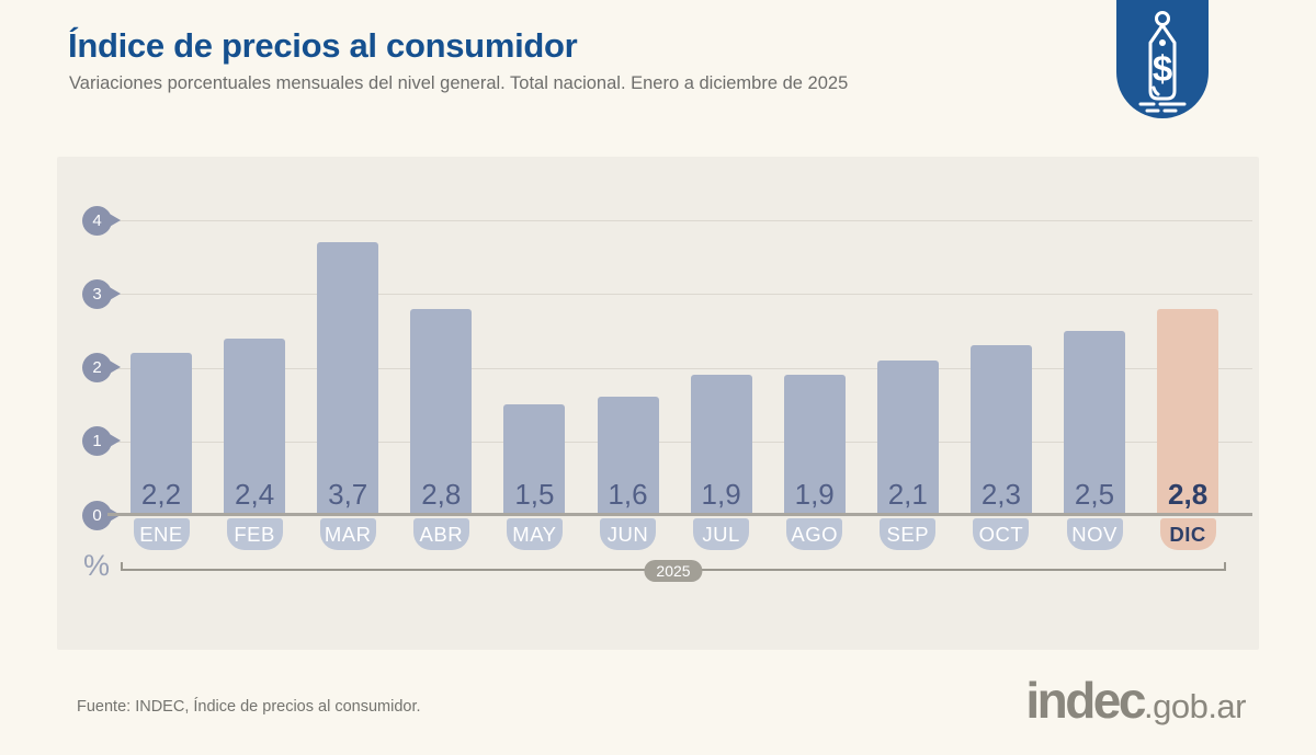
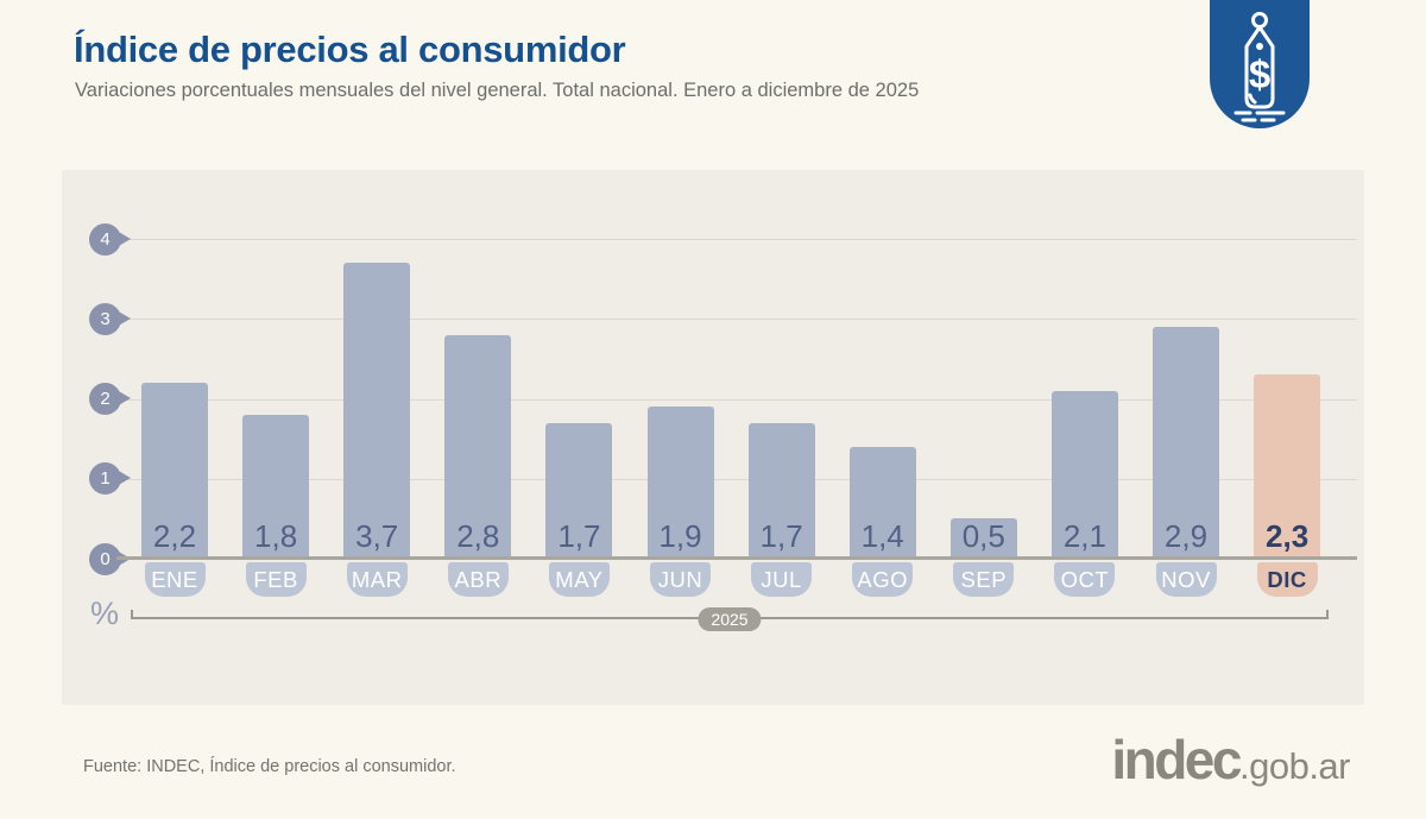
FEB: 2,4 -> 1,8
MAY: 1,5 -> 1,7
JUN: 1,6 -> 1,9
JUL: 1,9 -> 1,7
AGO: 1,9 -> 1,4
SEP: 2,1 -> 0,5
OCT: 2,3 -> 2,1
NOV: 2,5 -> 2,9
DIC: 2,8 -> 2,3
